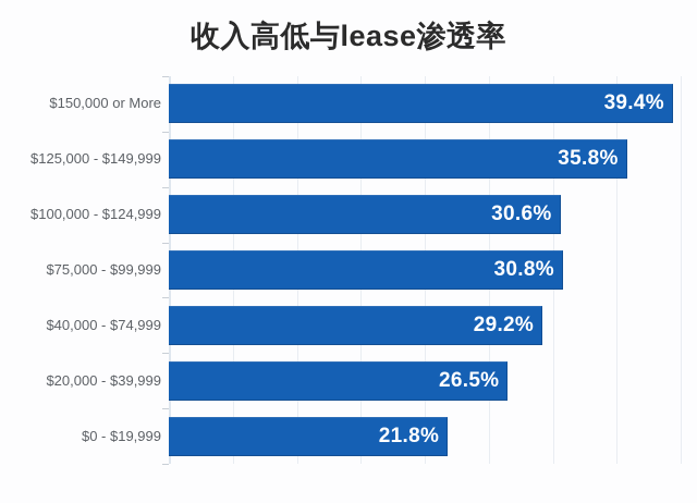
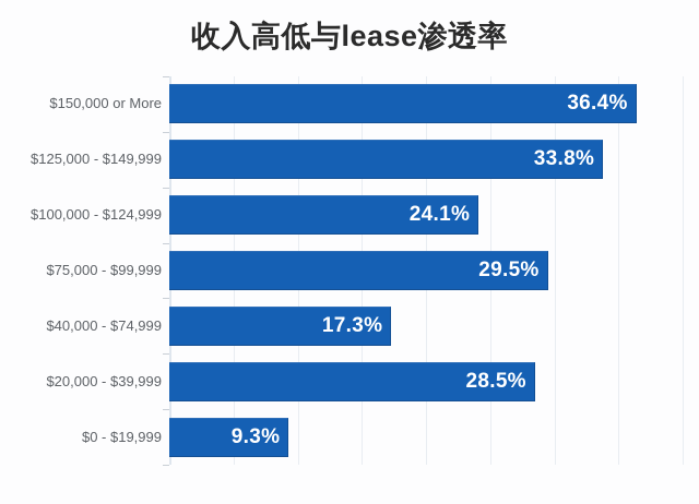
$150,000 or More: 39.4% -> 36.4%
$125,000 - $149,999: 35.8% -> 33.8%
$100,000 - $124,999: 30.6% -> 24.1%
$75,000 - $99,999: 30.8% -> 29.5%
$40,000 - $74,999: 29.2% -> 17.3%
$20,000 - $39,999: 26.5% -> 28.5%
$0 - $19,999: 21.8% -> 9.3%
